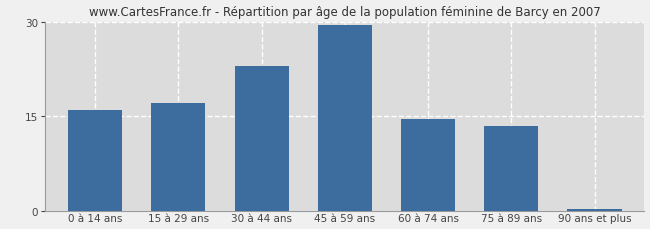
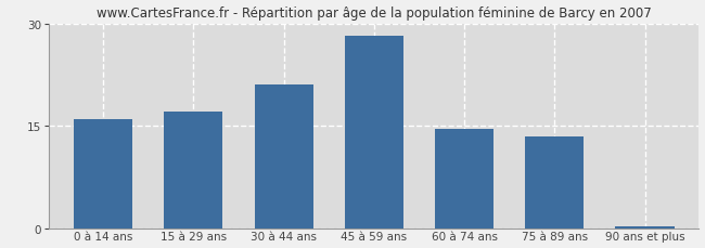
30 à 44 ans: 23.0 -> 21.0
45 à 59 ans: 29.5 -> 28.2
